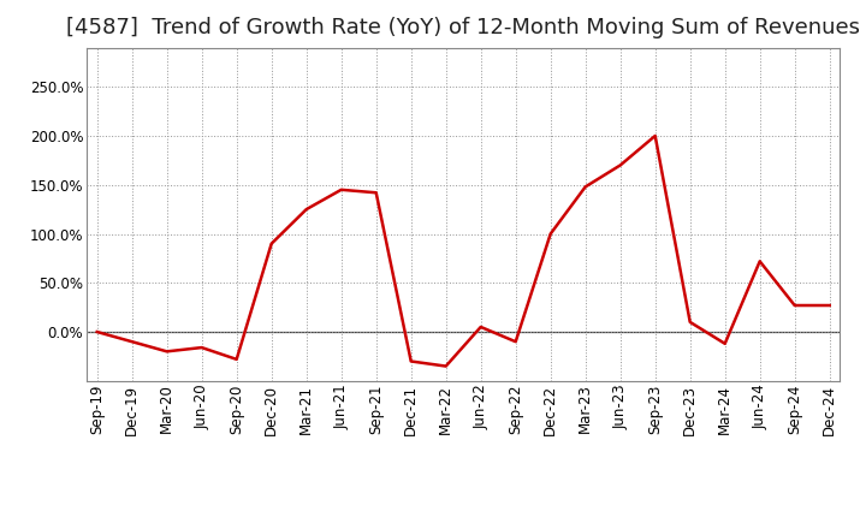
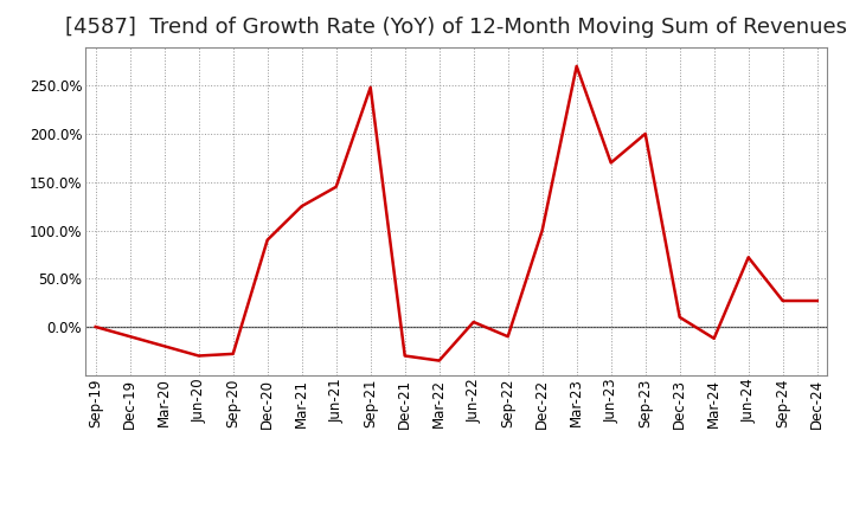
Jun-20: -16% -> -30%
Sep-21: 142% -> 248%
Mar-23: 148% -> 270%
